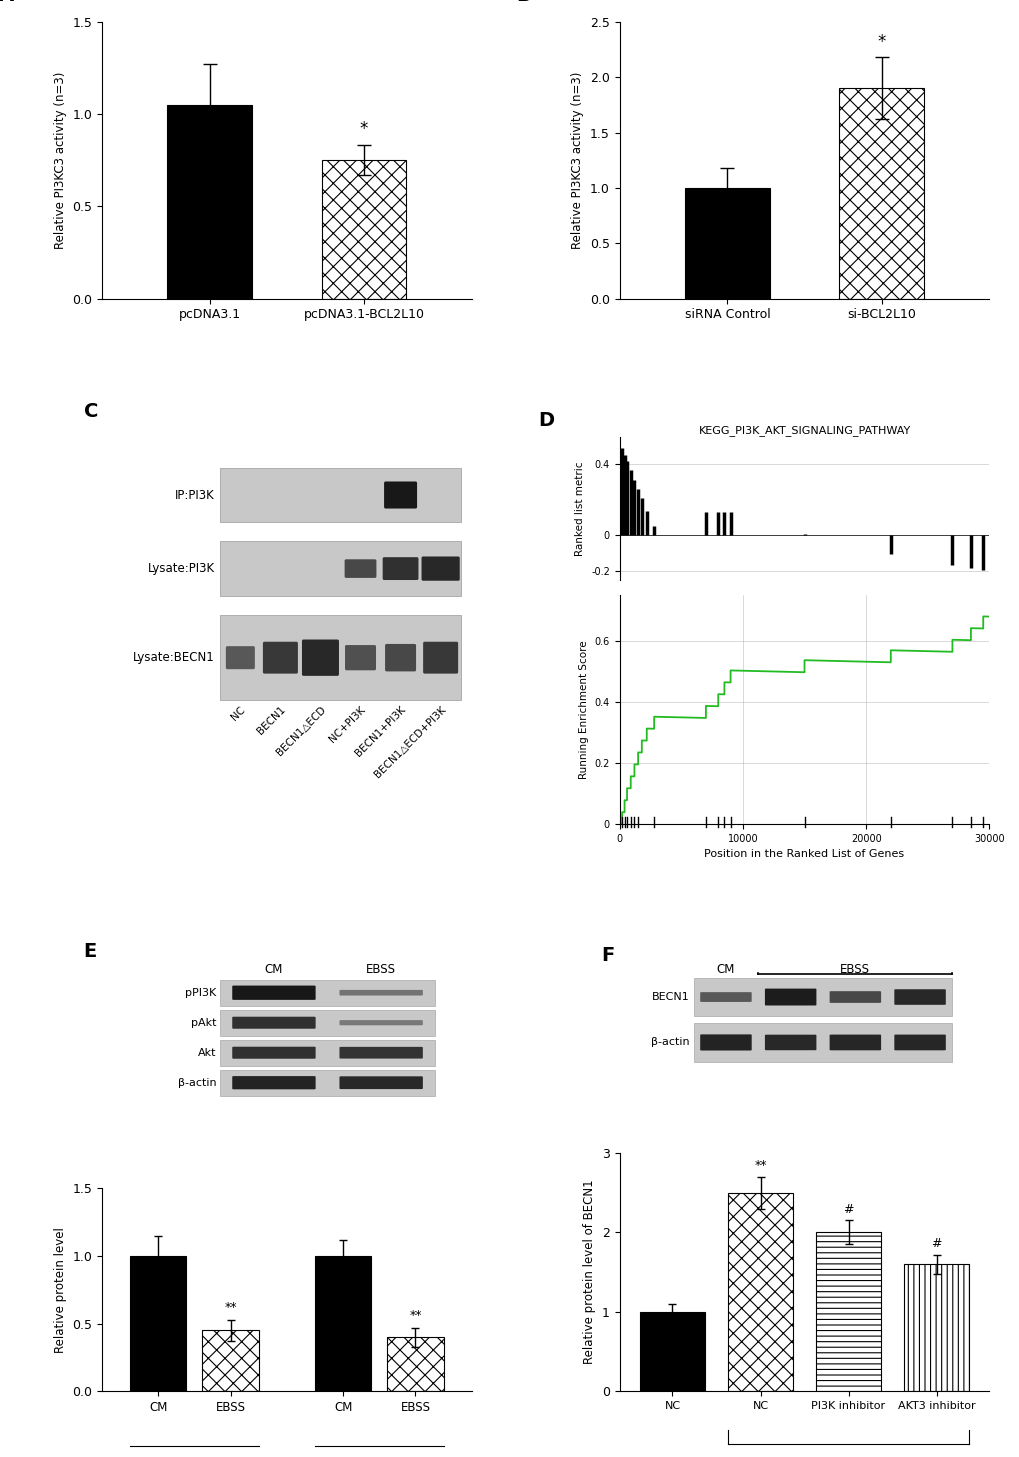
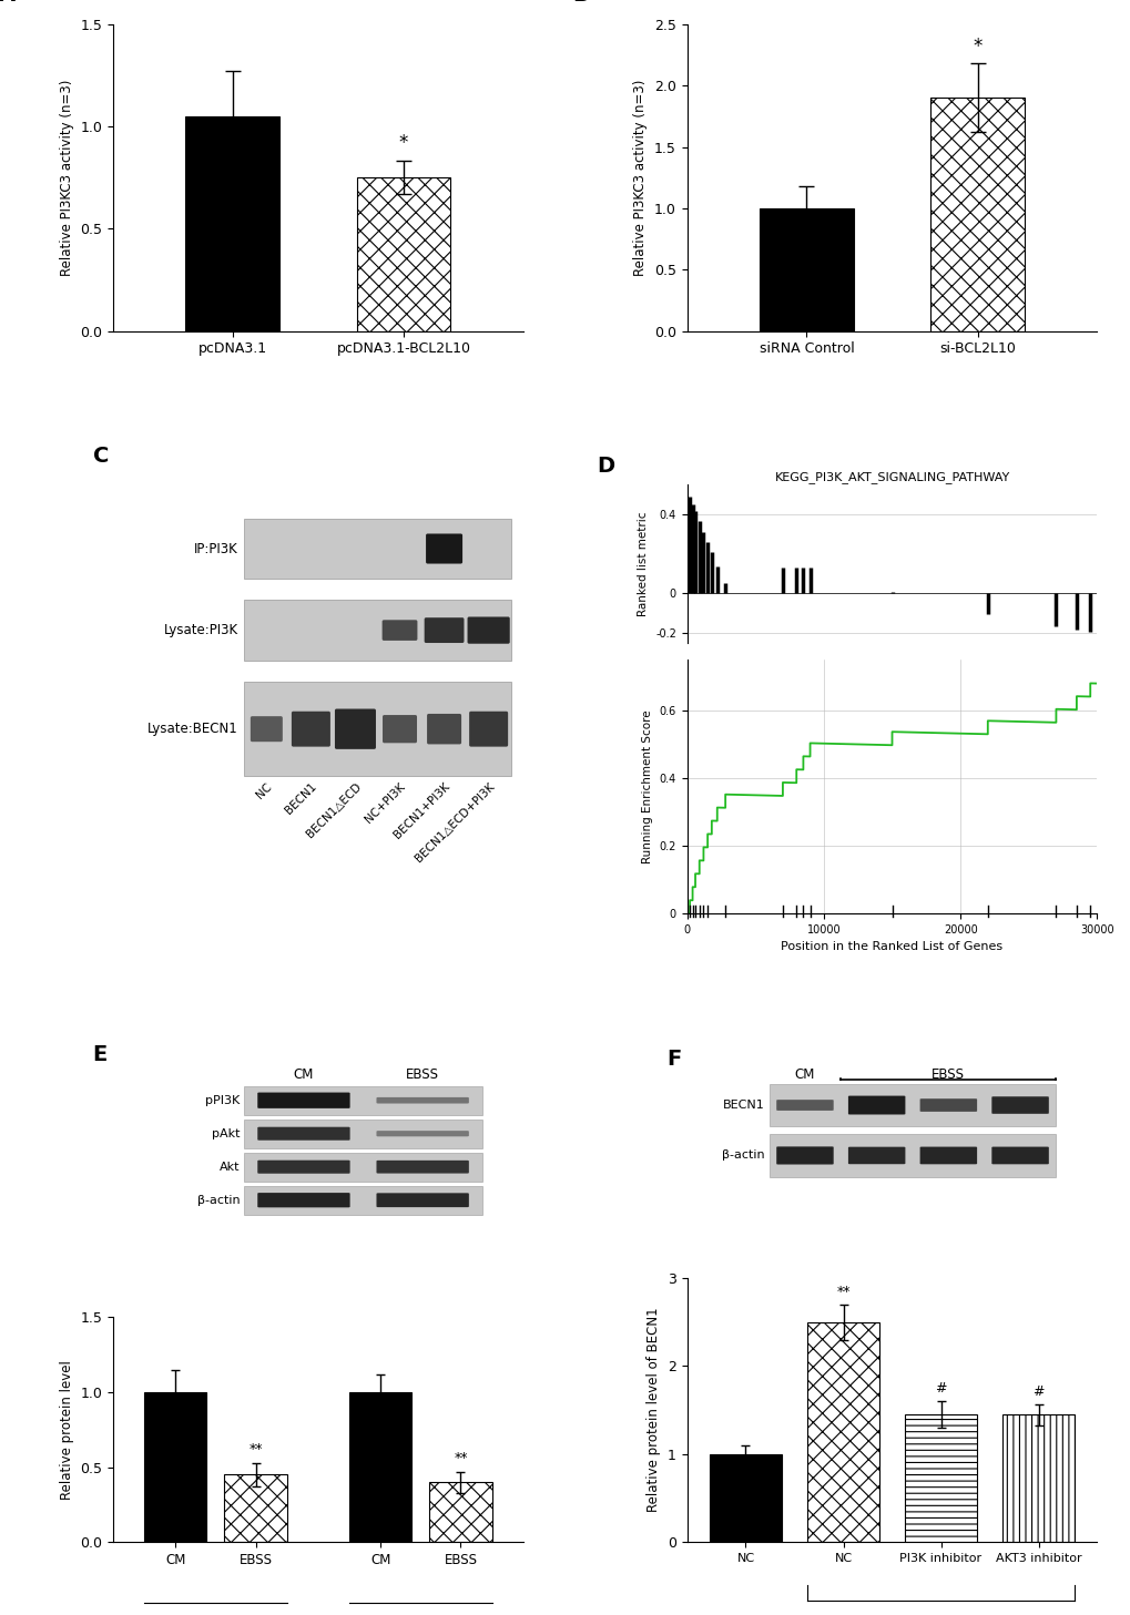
PI3K inhibitor: 2.00 -> 1.45
AKT3 inhibitor: 1.60 -> 1.45
